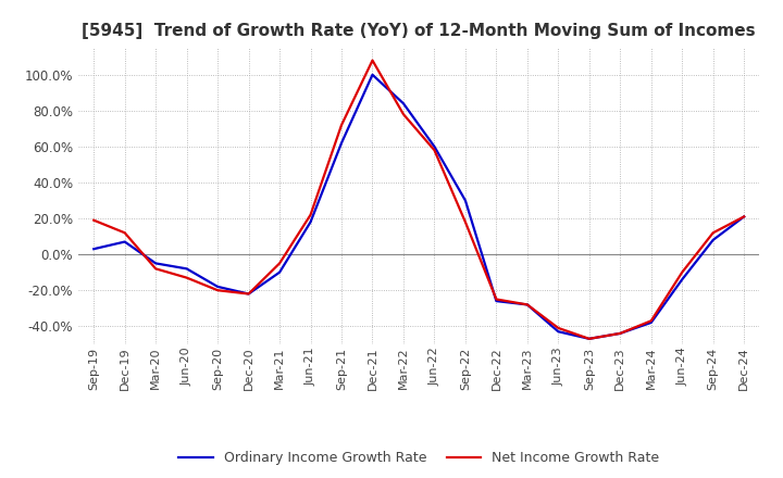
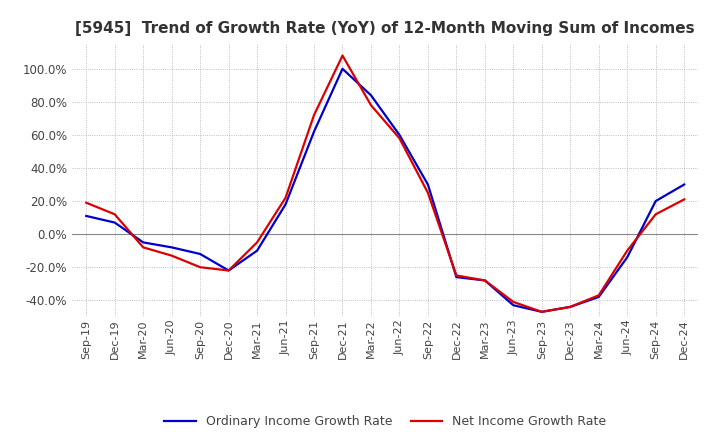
Ordinary Income Growth Rate/Sep-19: 3% -> 11%
Ordinary Income Growth Rate/Sep-20: -18% -> -12%
Net Income Growth Rate/Sep-22: 18% -> 25%
Ordinary Income Growth Rate/Sep-24: 8% -> 20%
Ordinary Income Growth Rate/Dec-24: 21% -> 30%
